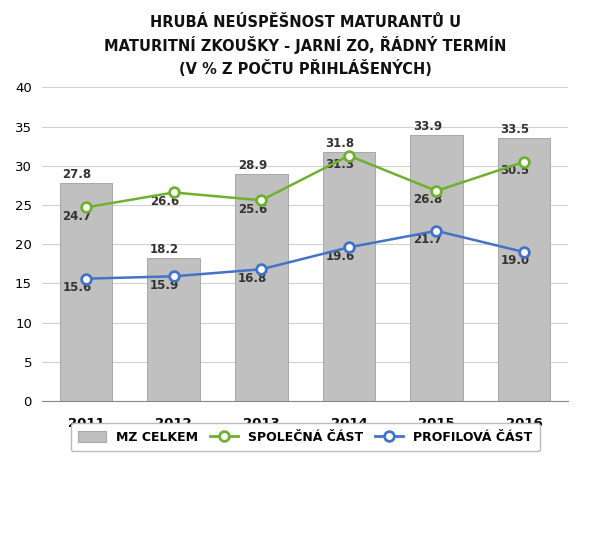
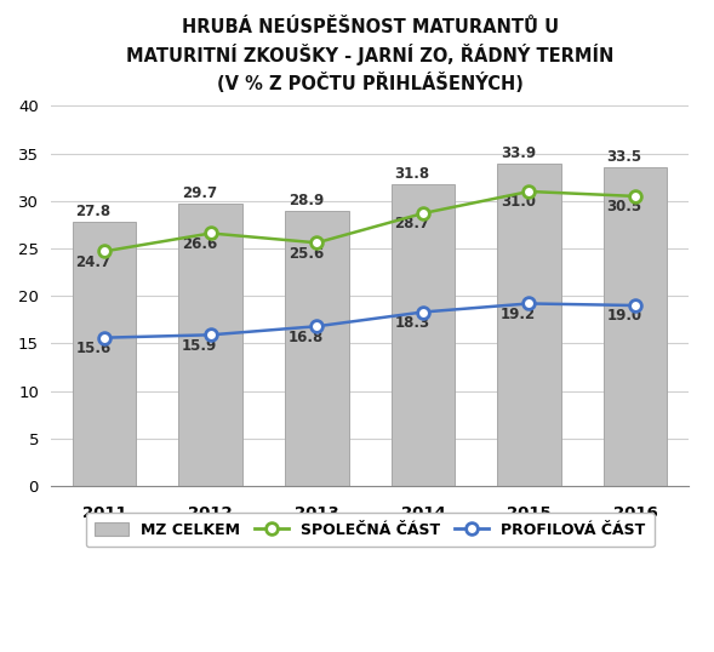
MZ CELKEM/2012: 18.2 -> 29.7
SPOLEČNÁ ČÁST/2014: 31.3 -> 28.7
PROFILOVÁ ČÁST/2014: 19.6 -> 18.3
SPOLEČNÁ ČÁST/2015: 26.8 -> 31.0
PROFILOVÁ ČÁST/2015: 21.7 -> 19.2
